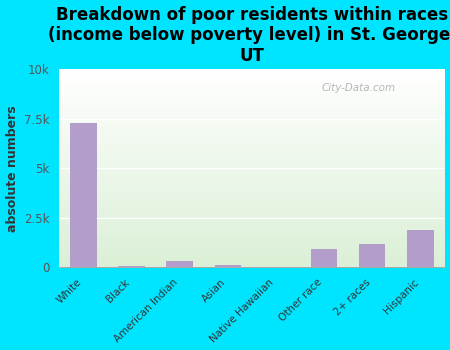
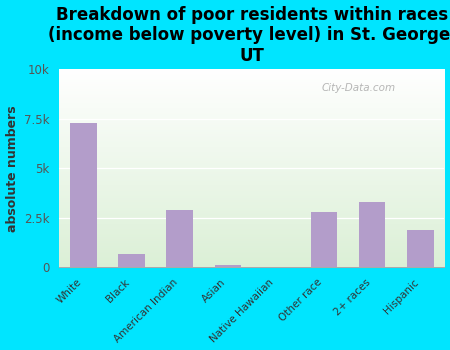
Black: 0.1k -> 0.7k
American Indian: 0.3k -> 2.9k
Other race: 1.0k -> 2.8k
2+ races: 1.2k -> 3.3k
